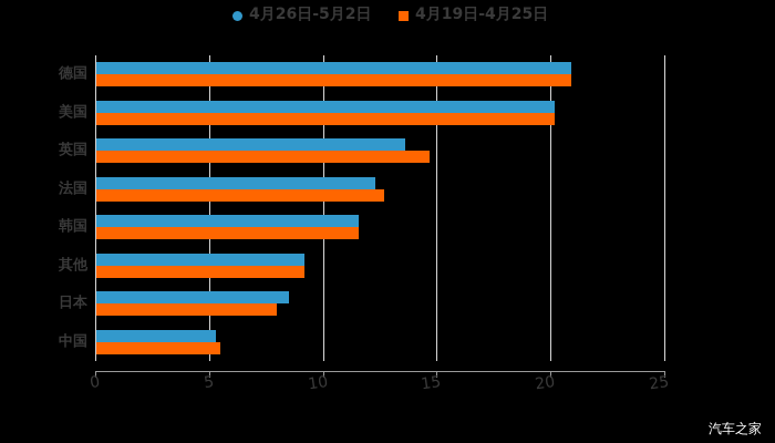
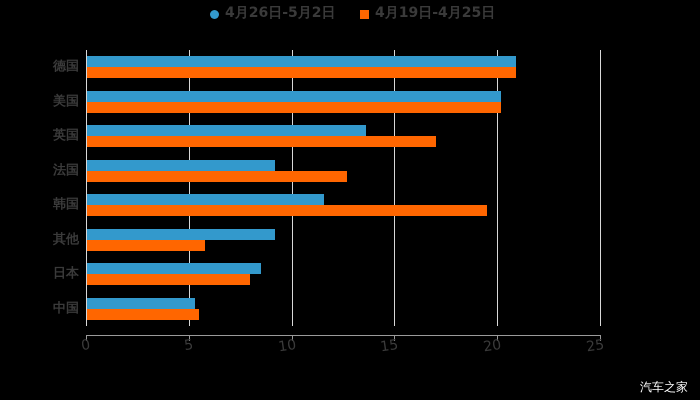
4月19日-4月25日/英国: 14.7 -> 17.0
4月26日-5月2日/法国: 12.3 -> 9.2
4月19日-4月25日/韩国: 11.6 -> 19.5
4月19日-4月25日/其他: 9.2 -> 5.8
